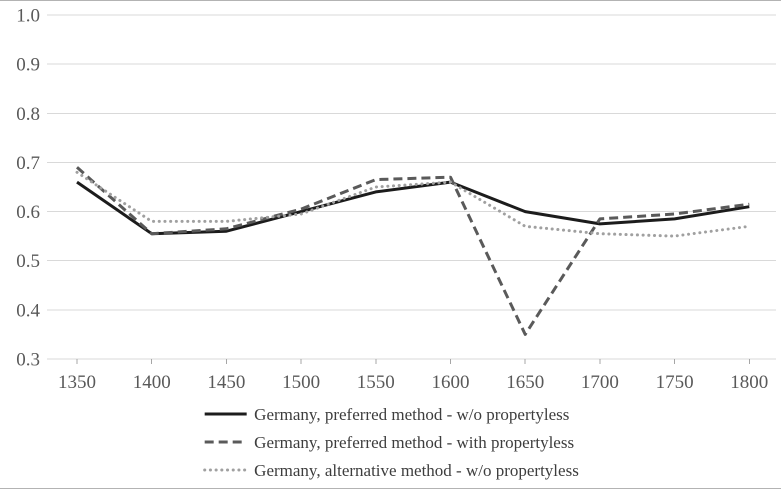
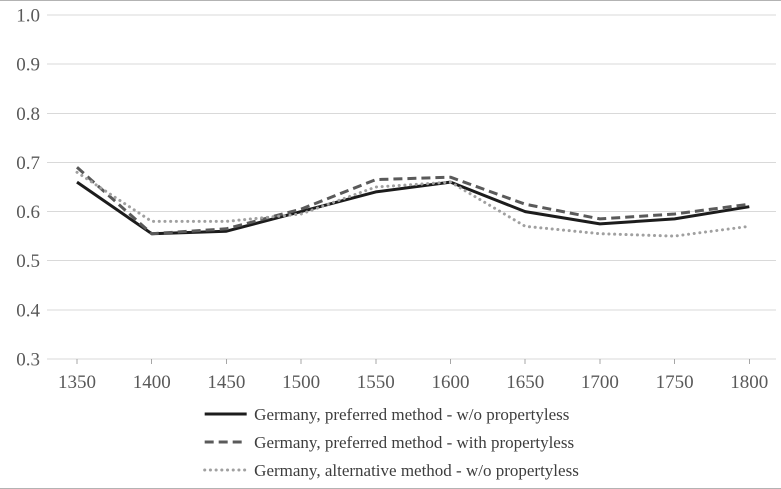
Germany, preferred method - with propertyless/1650: 0.35 -> 0.61
